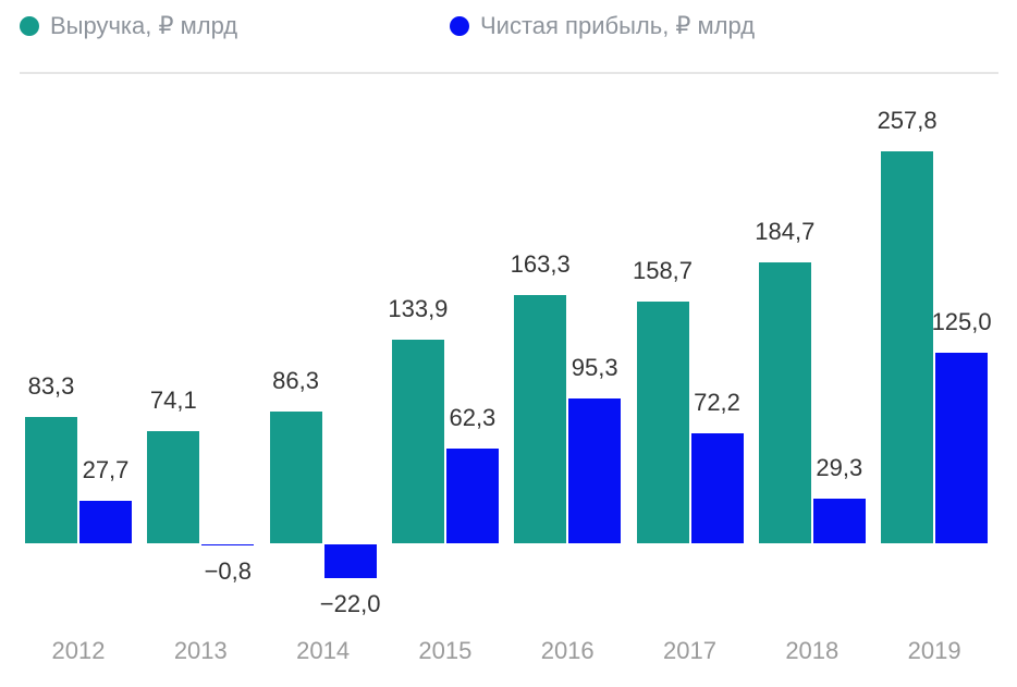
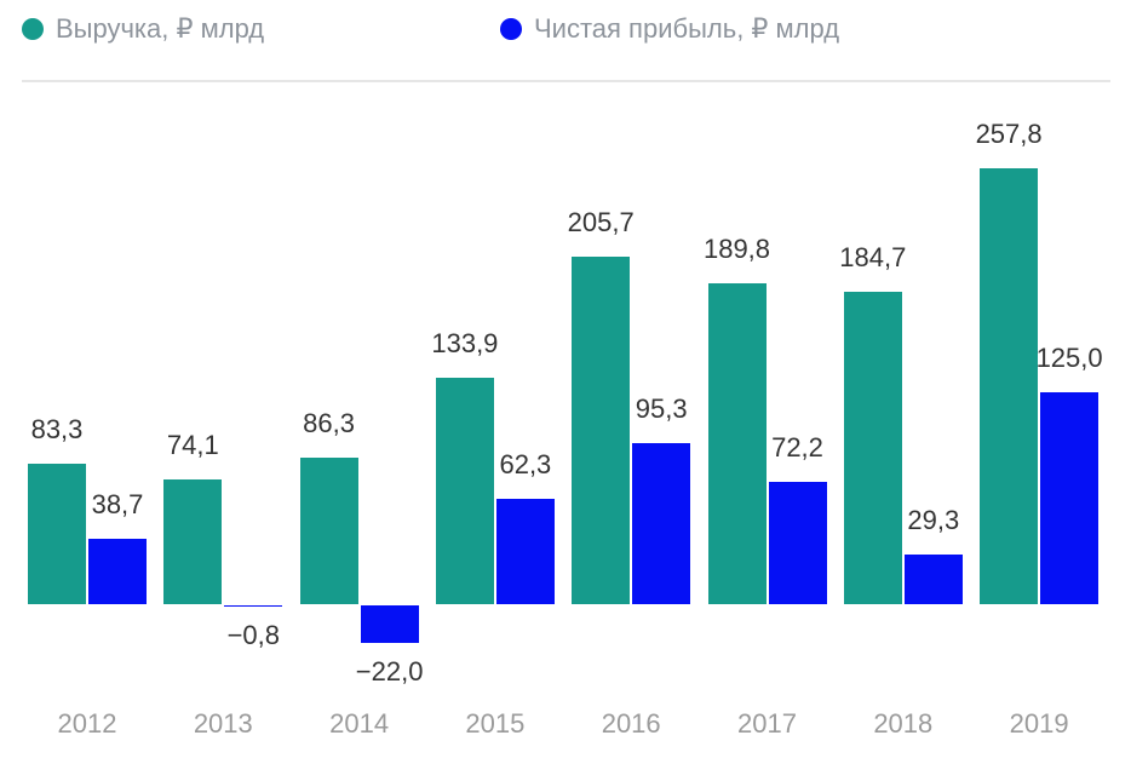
Чистая прибыль, ₽ млрд/2012: 27,7 -> 38,7
Выручка, ₽ млрд/2016: 163,3 -> 205,7
Выручка, ₽ млрд/2017: 158,7 -> 189,8
